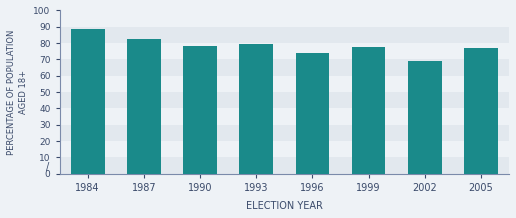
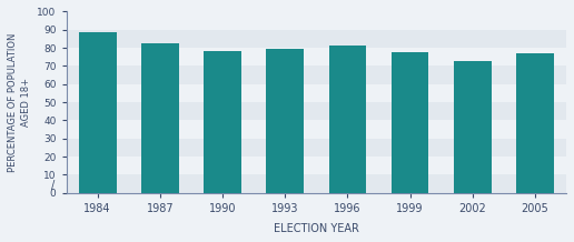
1996: 74 -> 81
2002: 69 -> 72
